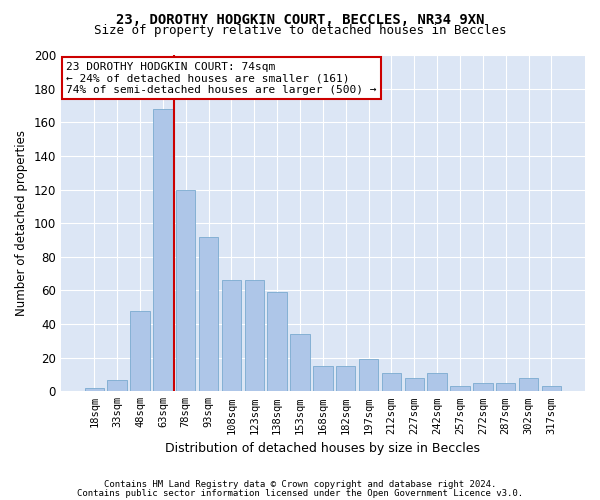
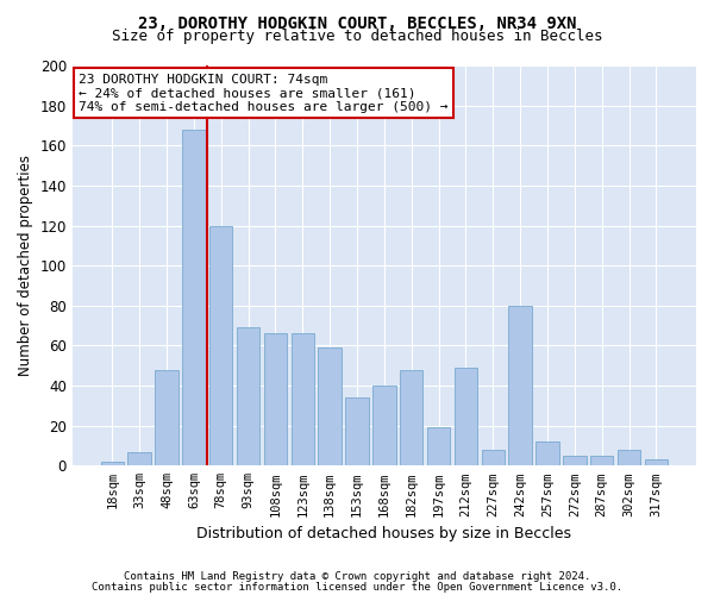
93sqm: 92 -> 69
168sqm: 15 -> 40
182sqm: 15 -> 48
212sqm: 11 -> 49
242sqm: 11 -> 80
257sqm: 3 -> 12
